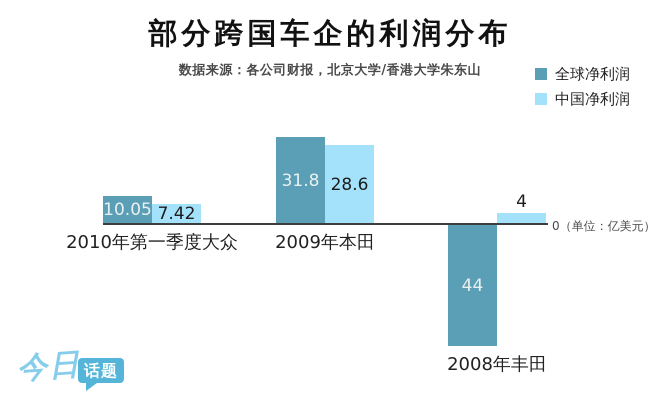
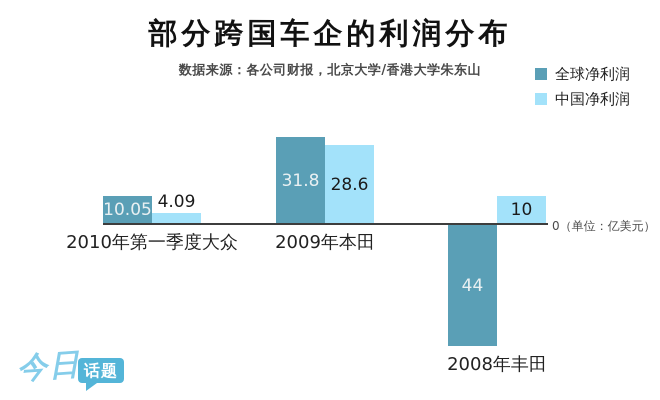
中国净利润/2010年第一季度大众: 7.42 -> 4.09
中国净利润/2008年丰田: 4 -> 10
